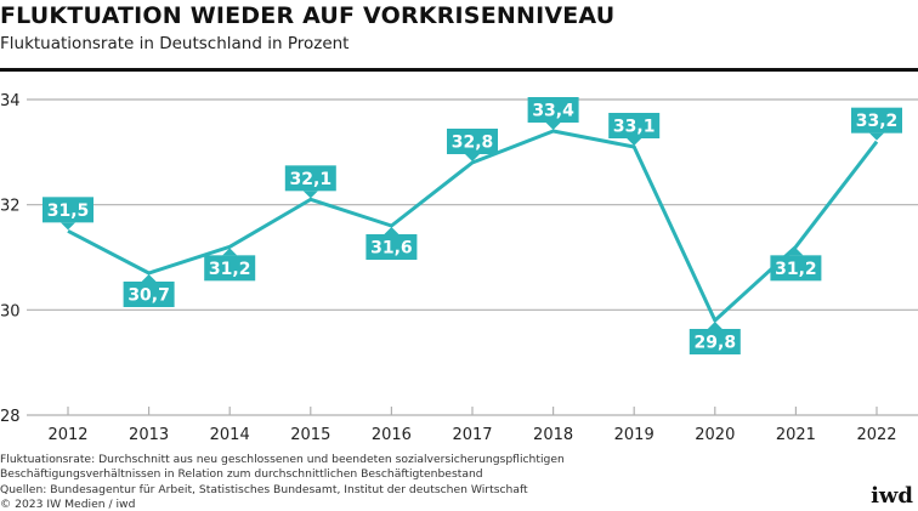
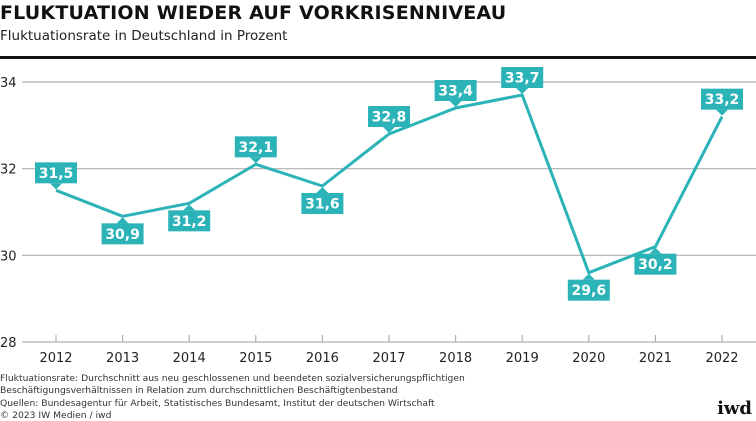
2013: 30,7 -> 30,9
2019: 33,1 -> 33,7
2020: 29,8 -> 29,6
2021: 31,2 -> 30,2
